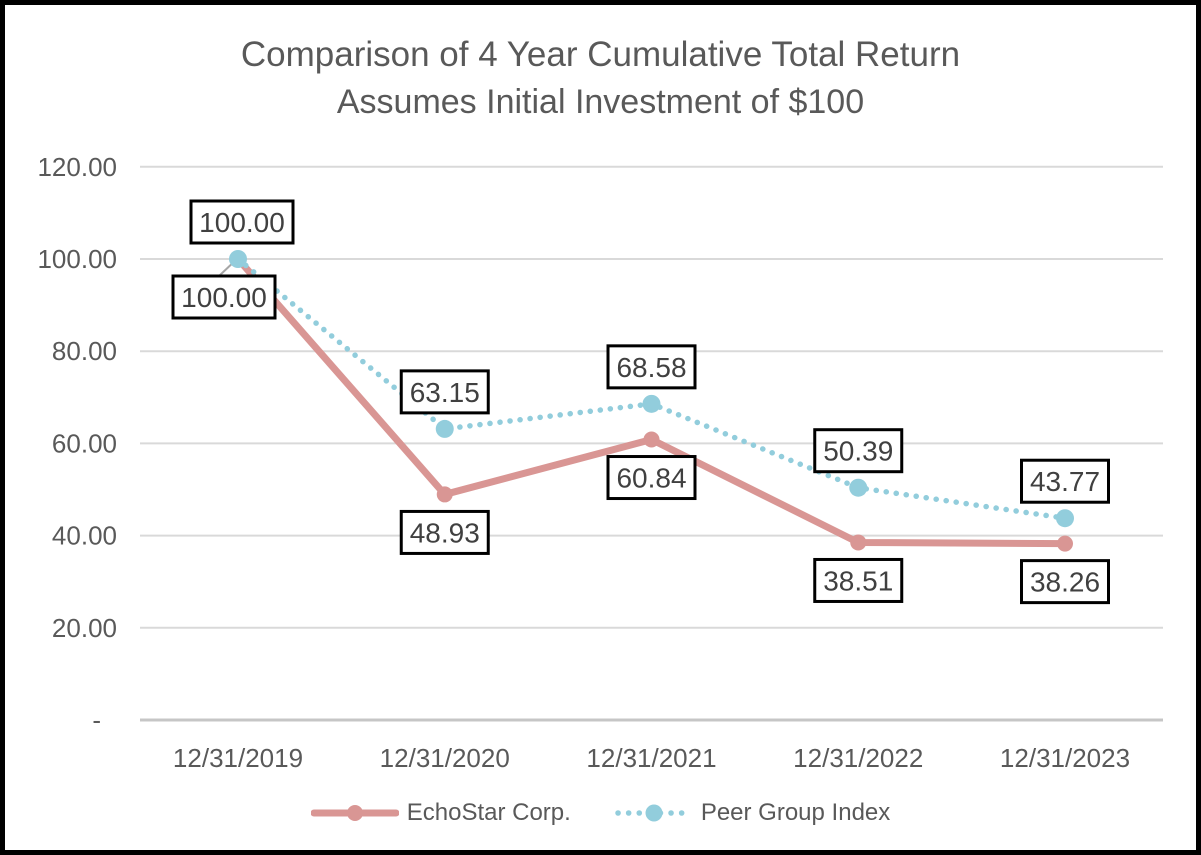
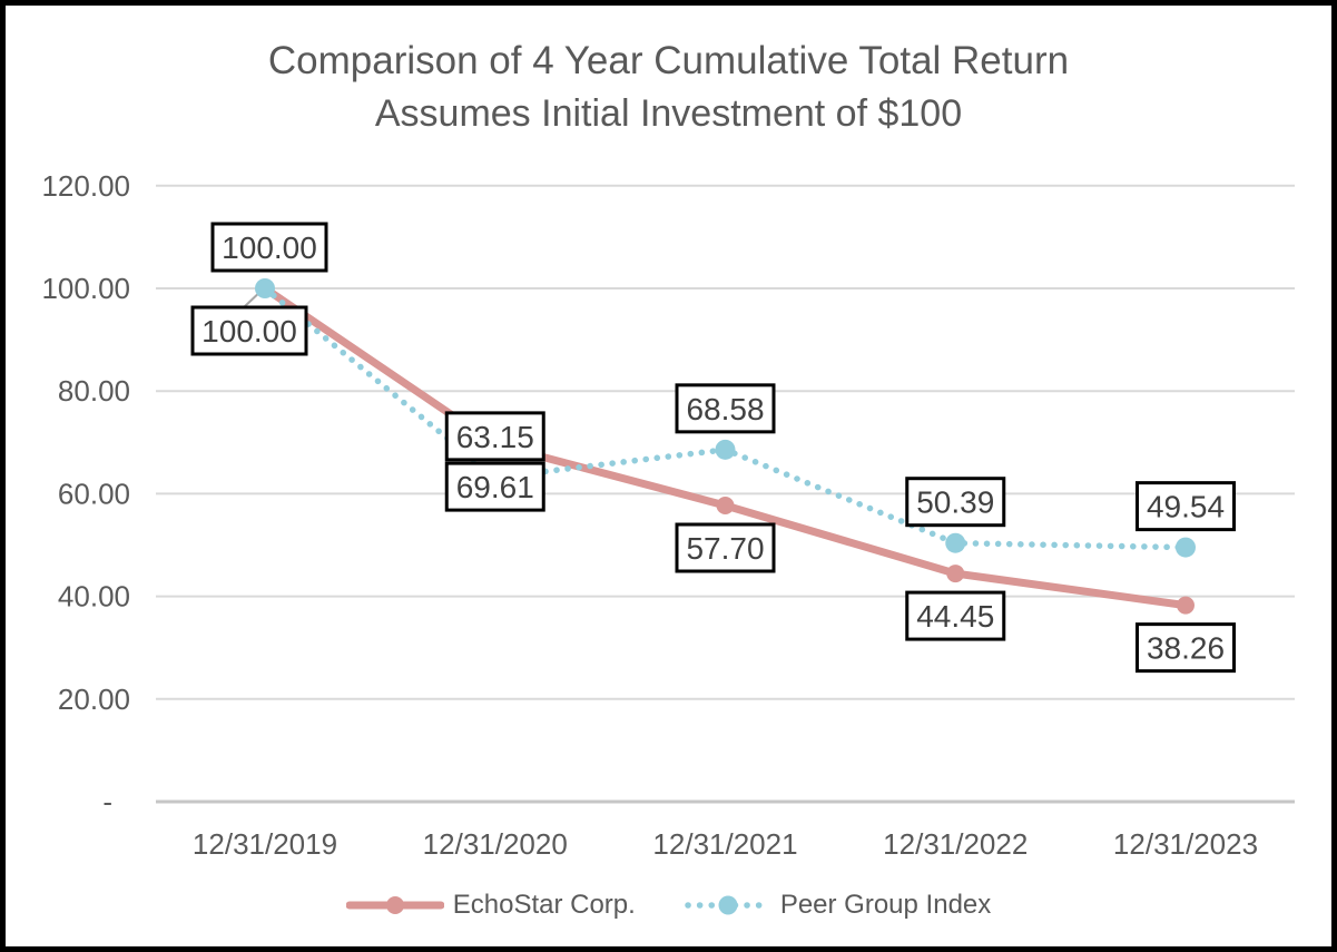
EchoStar Corp./12/31/2020: 48.93 -> 69.61
EchoStar Corp./12/31/2021: 60.84 -> 57.70
EchoStar Corp./12/31/2022: 38.51 -> 44.45
Peer Group Index/12/31/2023: 43.77 -> 49.54
